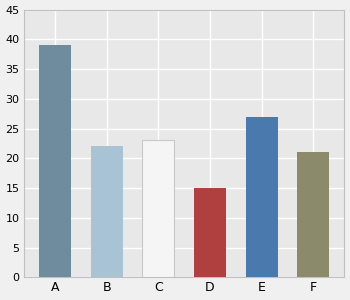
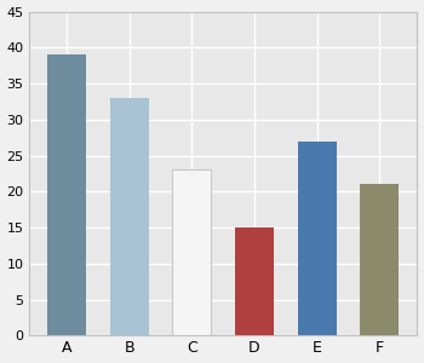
B: 22 -> 33
